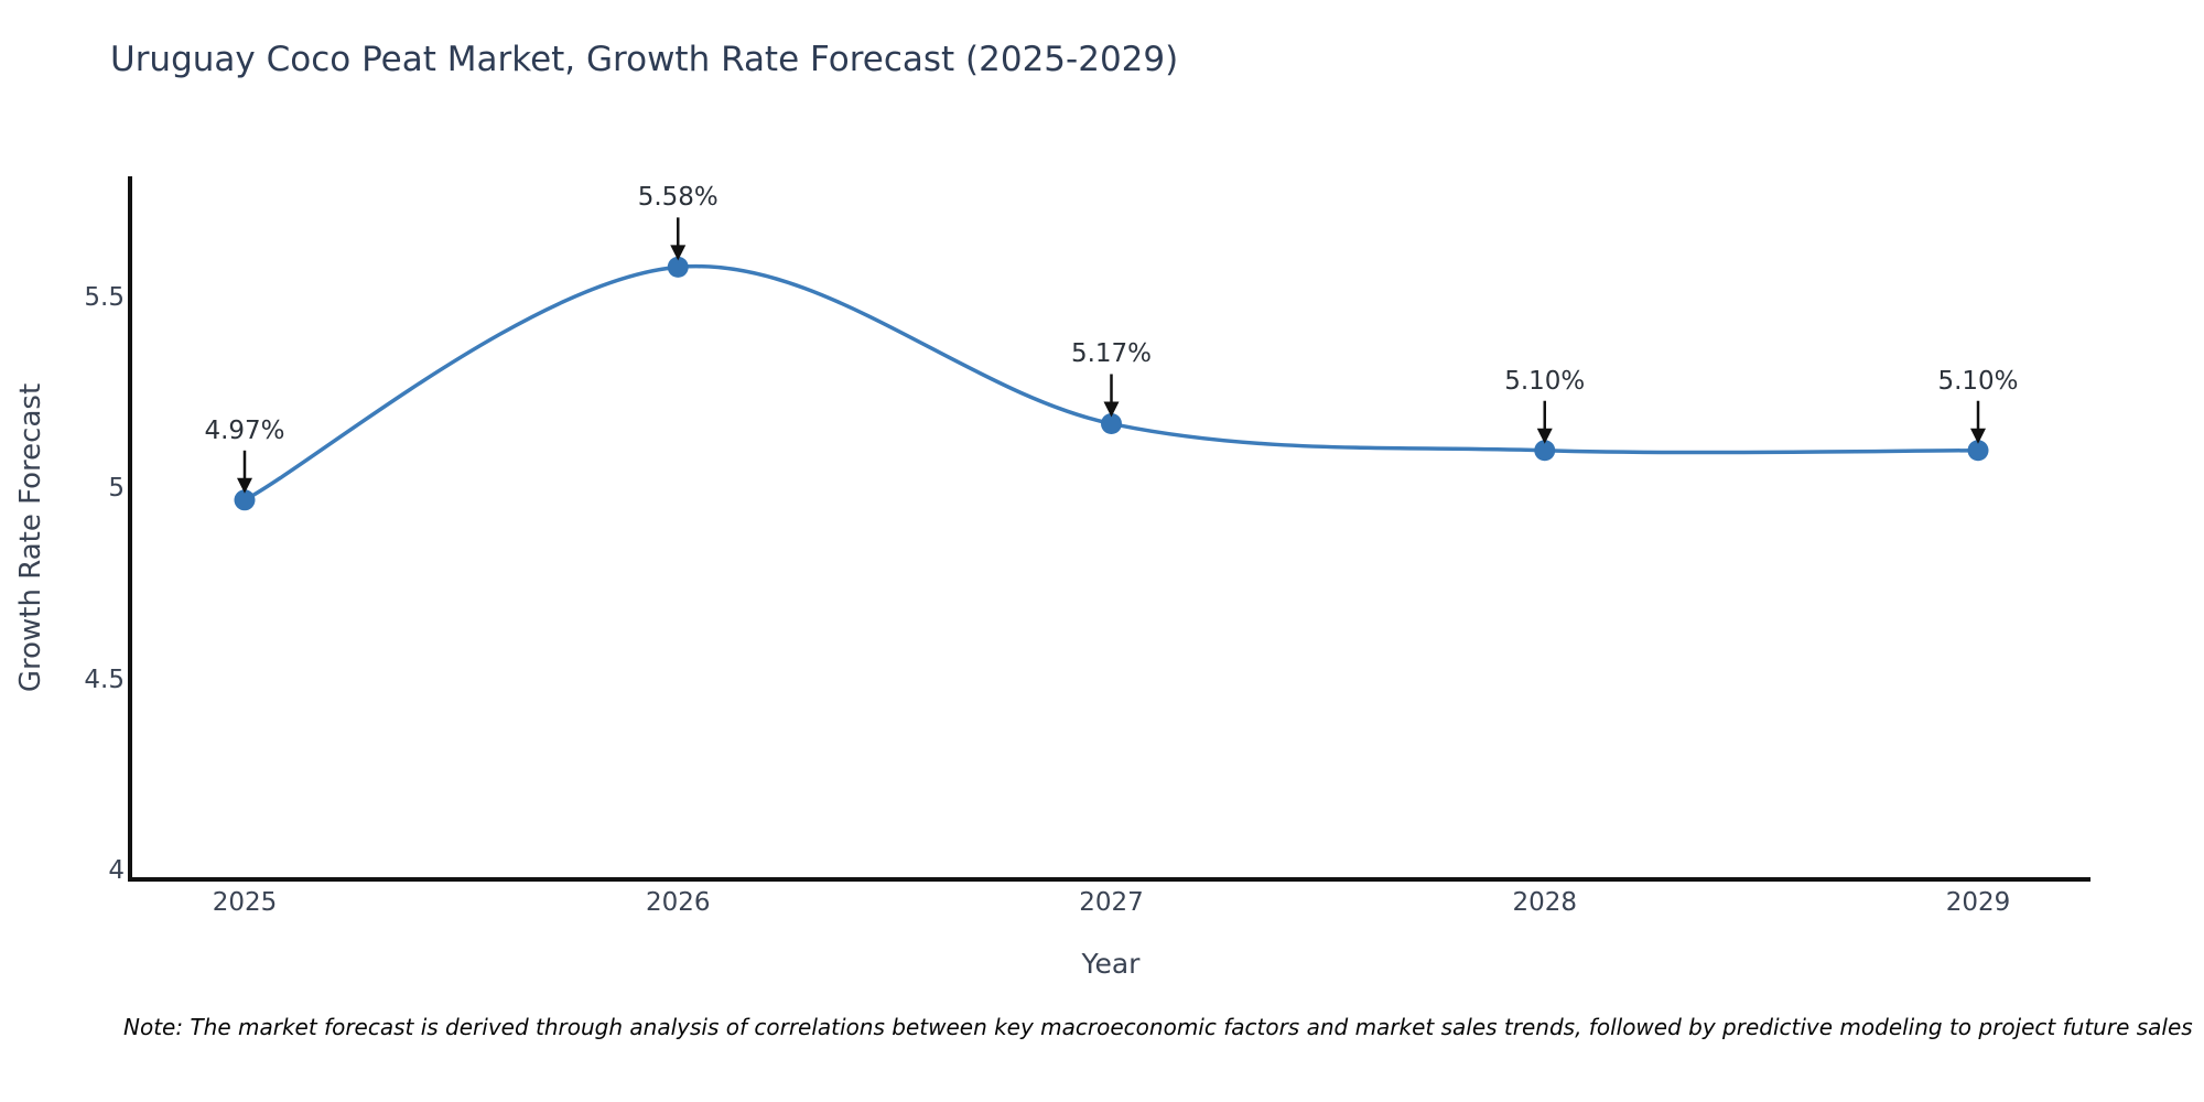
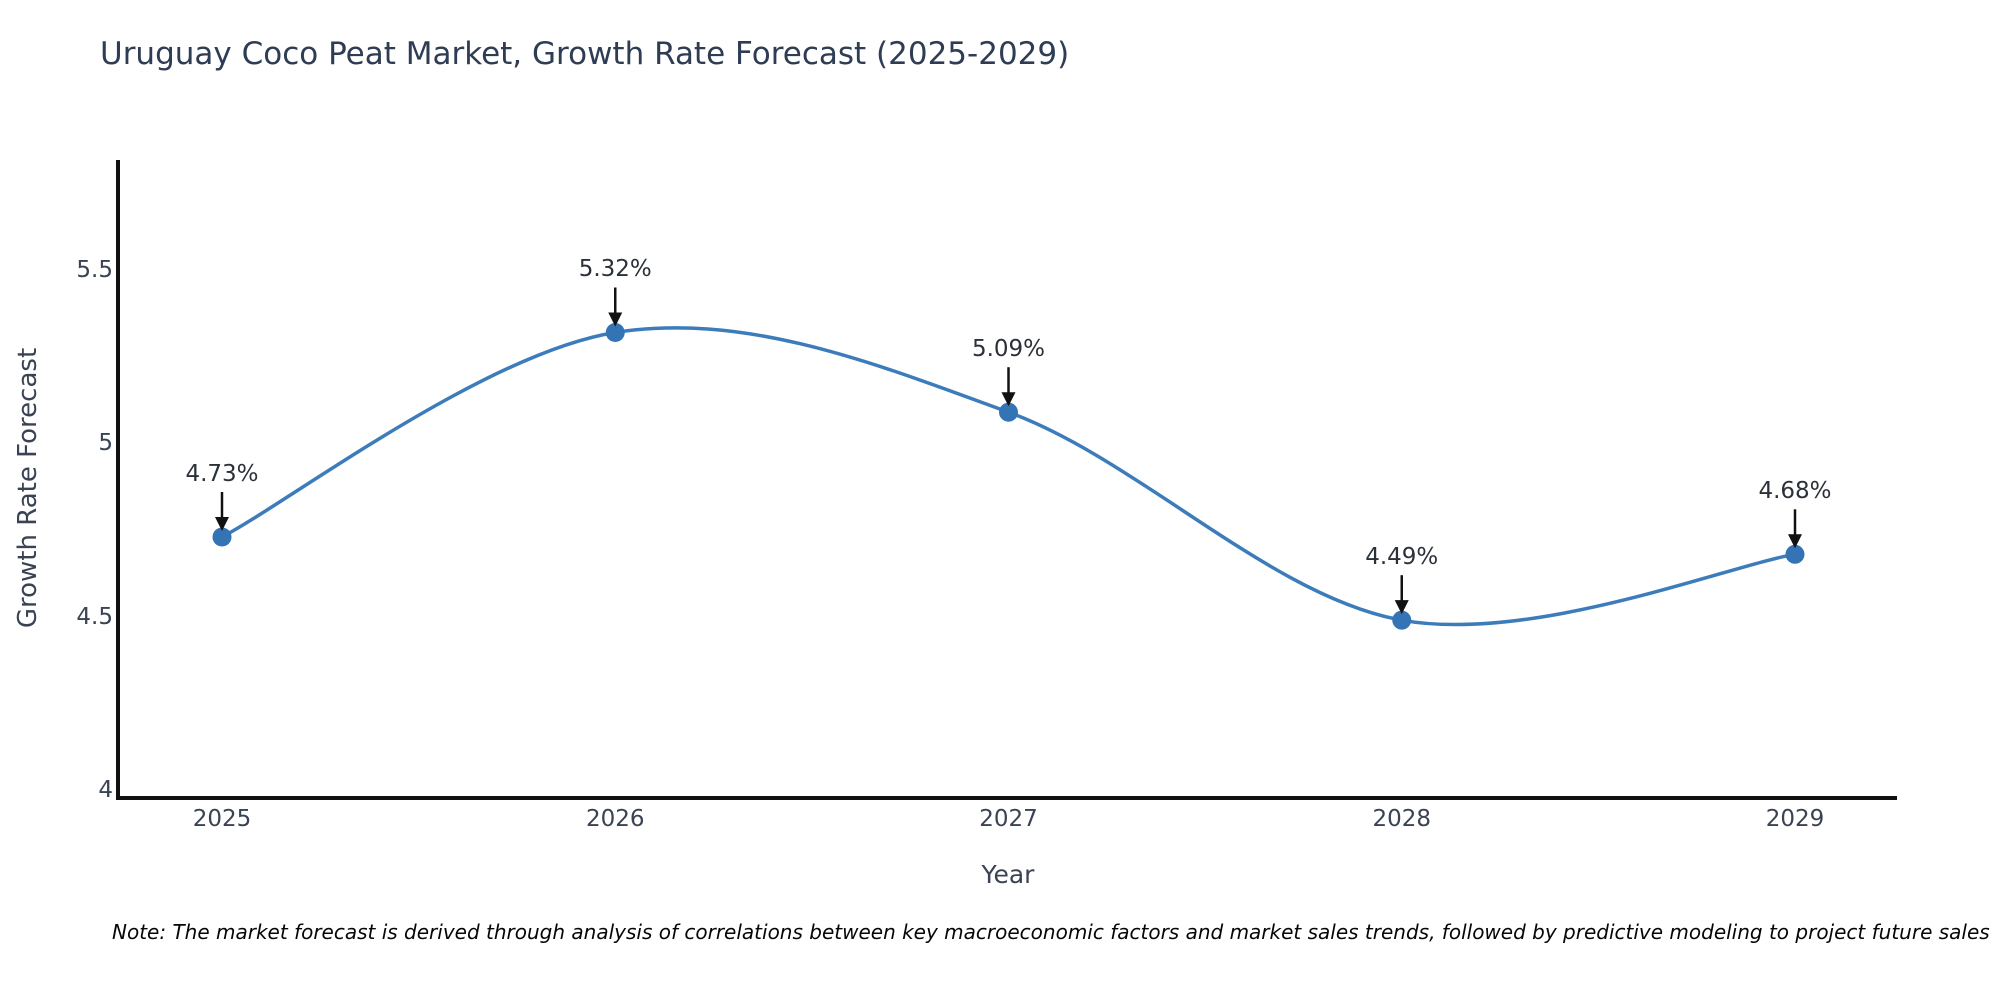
2025: 4.97% -> 4.73%
2026: 5.58% -> 5.32%
2027: 5.17% -> 5.09%
2028: 5.10% -> 4.49%
2029: 5.10% -> 4.68%
